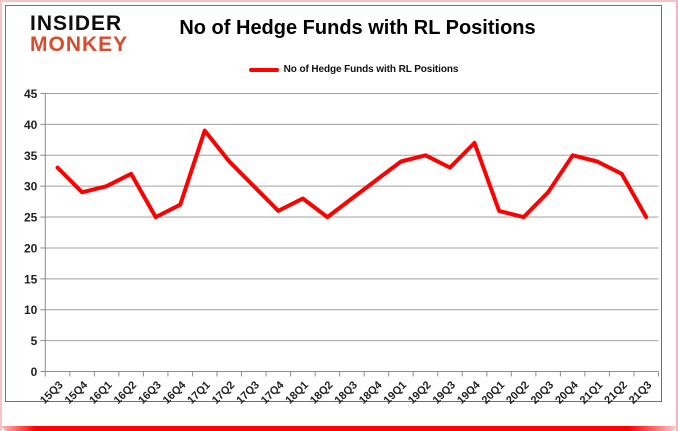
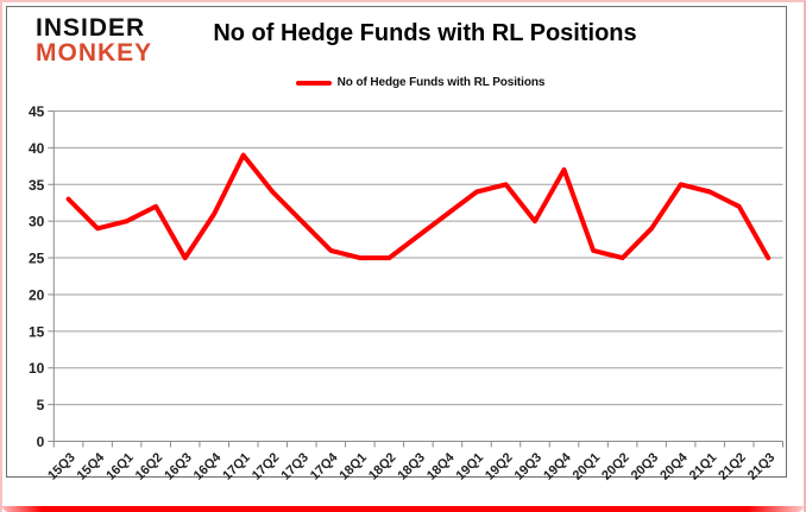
16Q4: 27 -> 31
18Q1: 28 -> 25
19Q3: 33 -> 30
